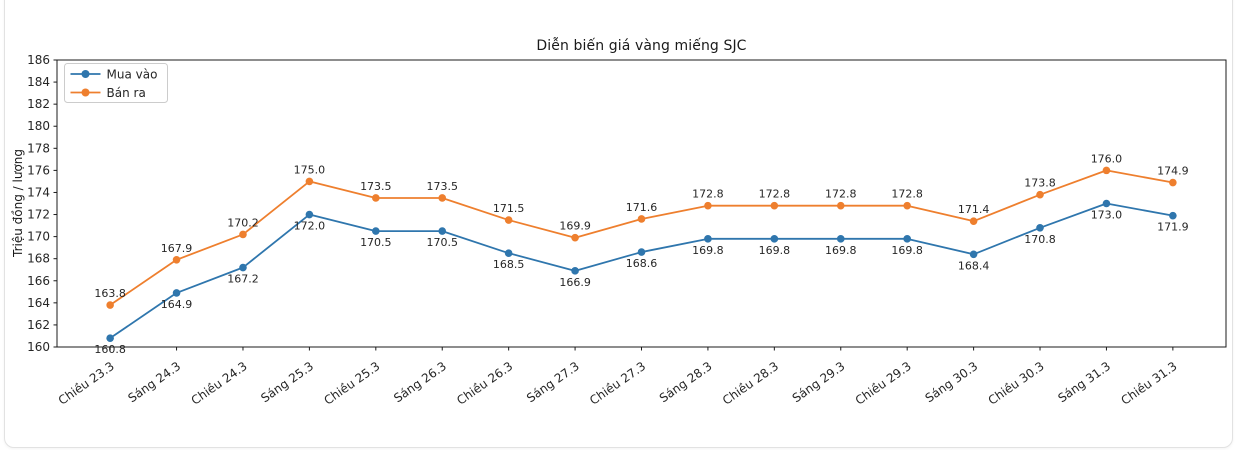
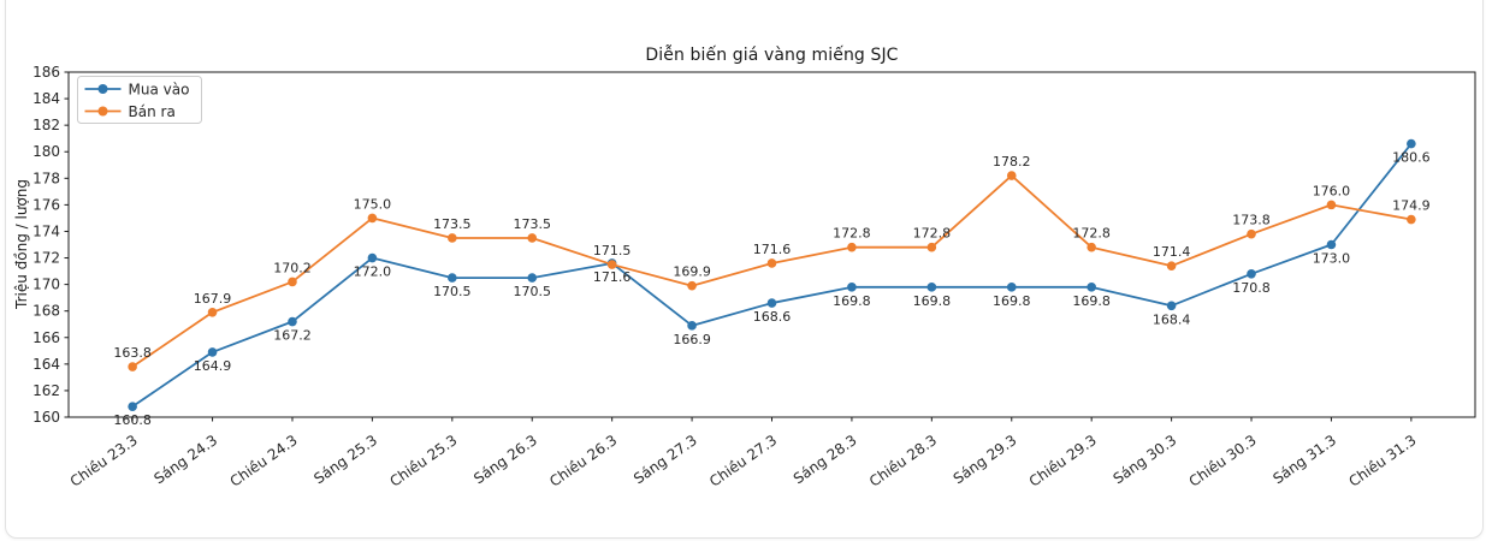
Mua vào/Chiều 26.3: 168.5 -> 171.6
Bán ra/Sáng 29.3: 172.8 -> 178.2
Mua vào/Chiều 31.3: 171.9 -> 180.6
